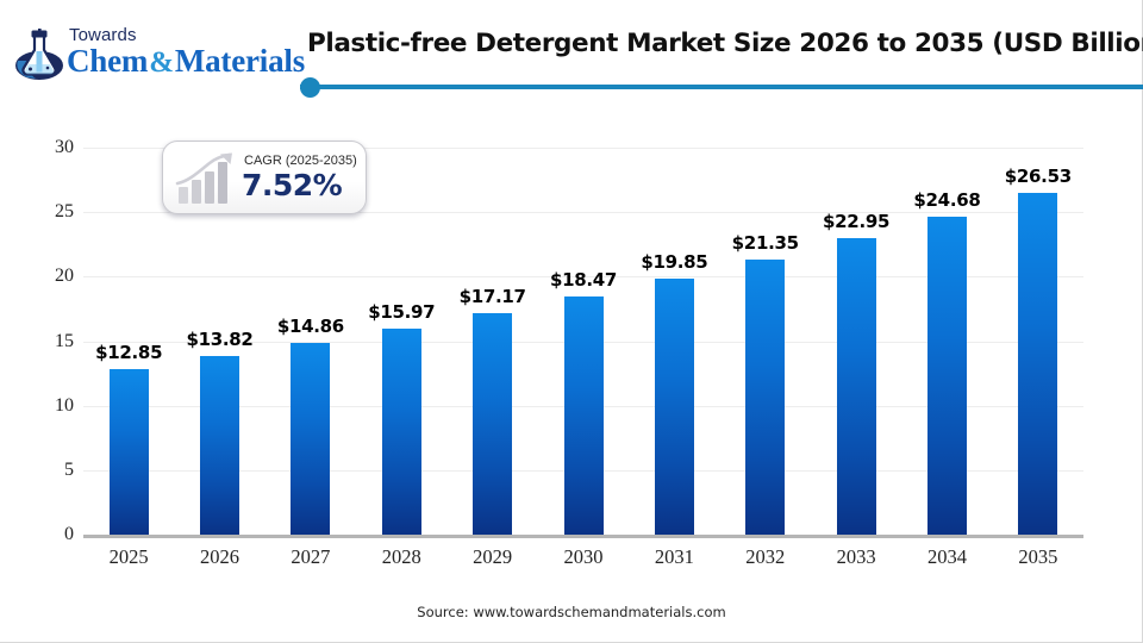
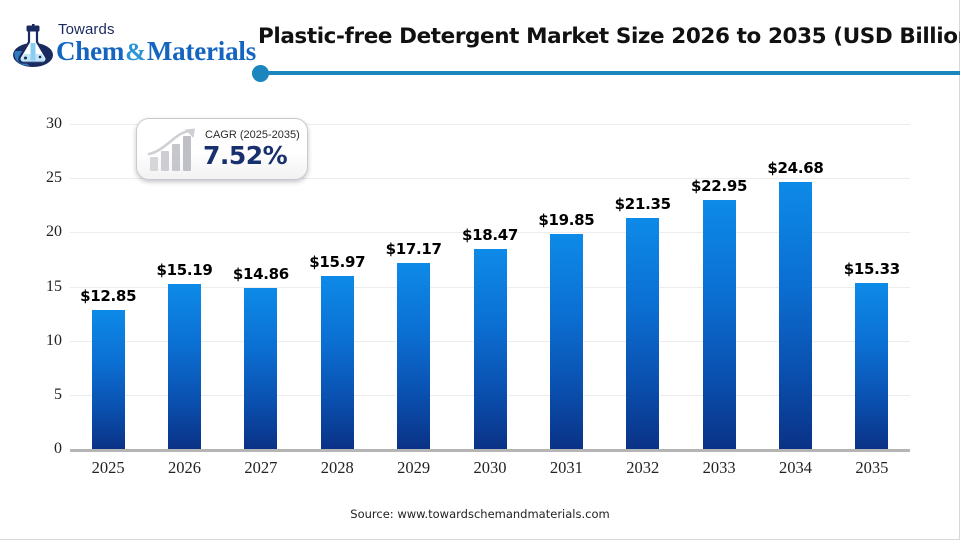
2026: $13.82 -> $15.19
2035: $26.53 -> $15.33
